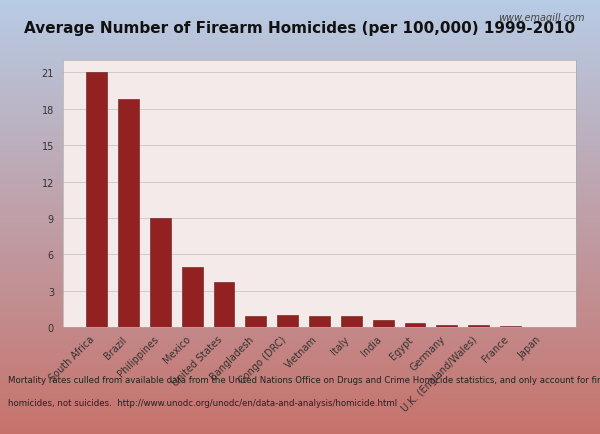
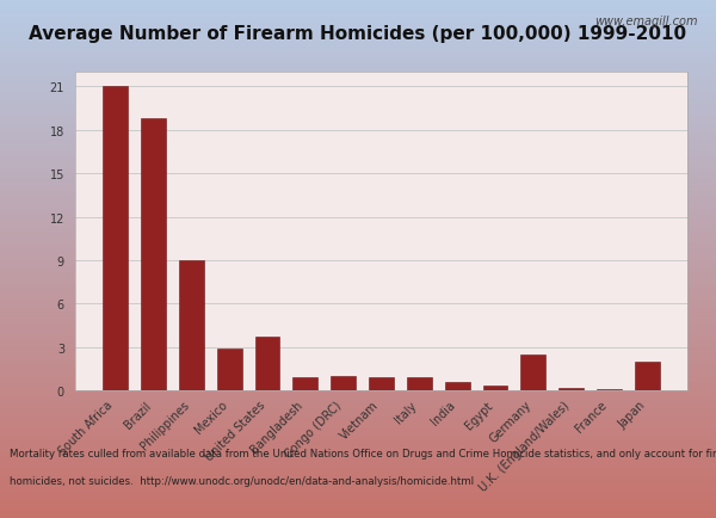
Mexico: 5.0 -> 2.9
Germany: 0.2 -> 2.5
Japan: 0.1 -> 2.0
